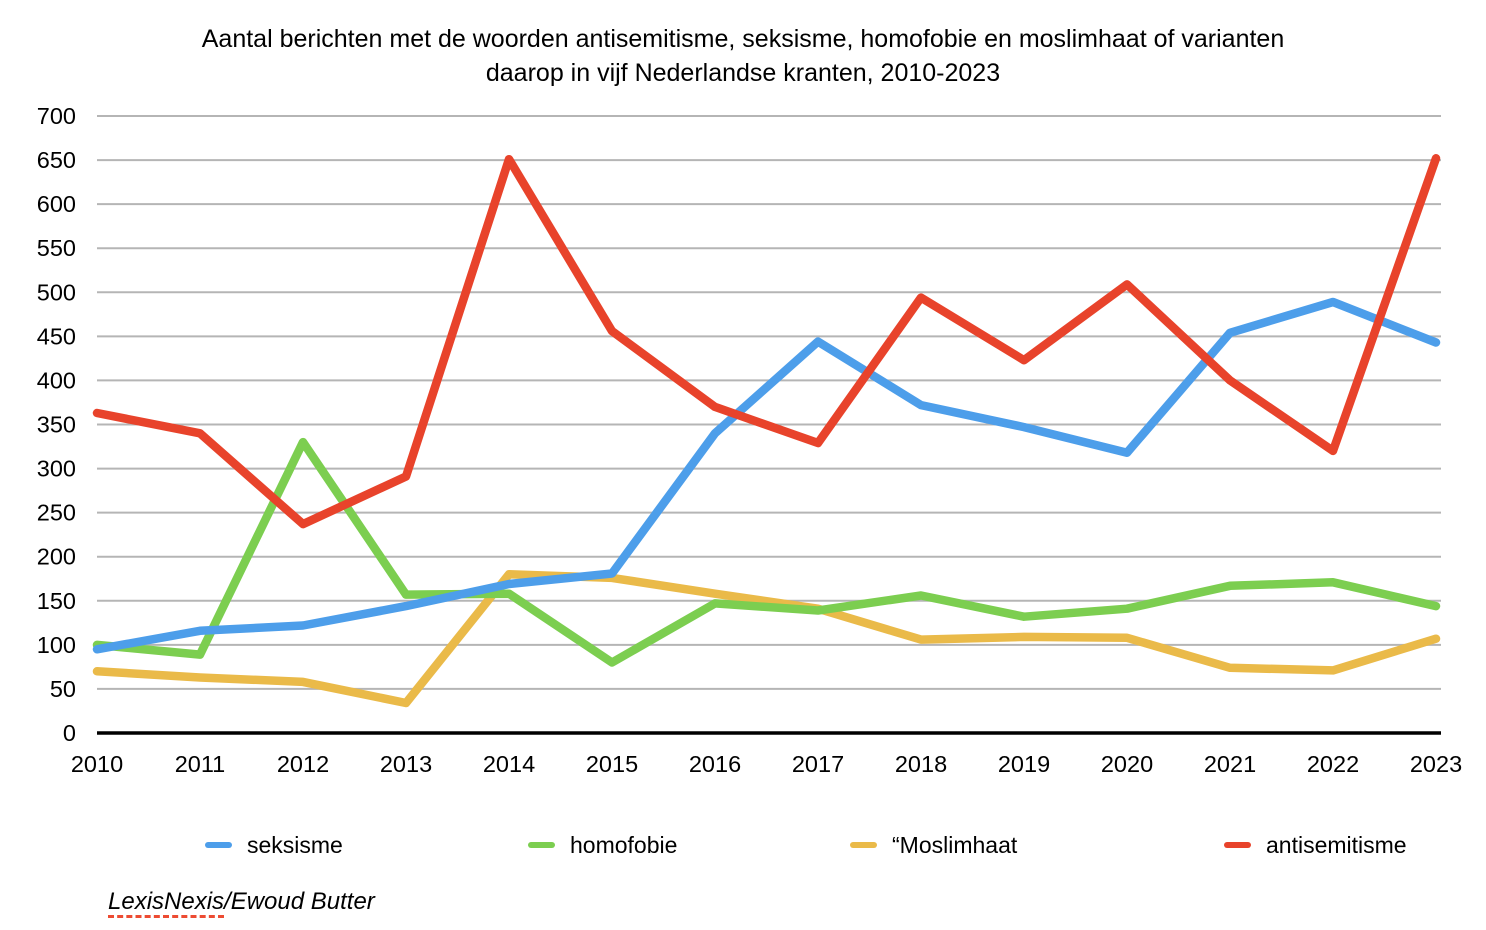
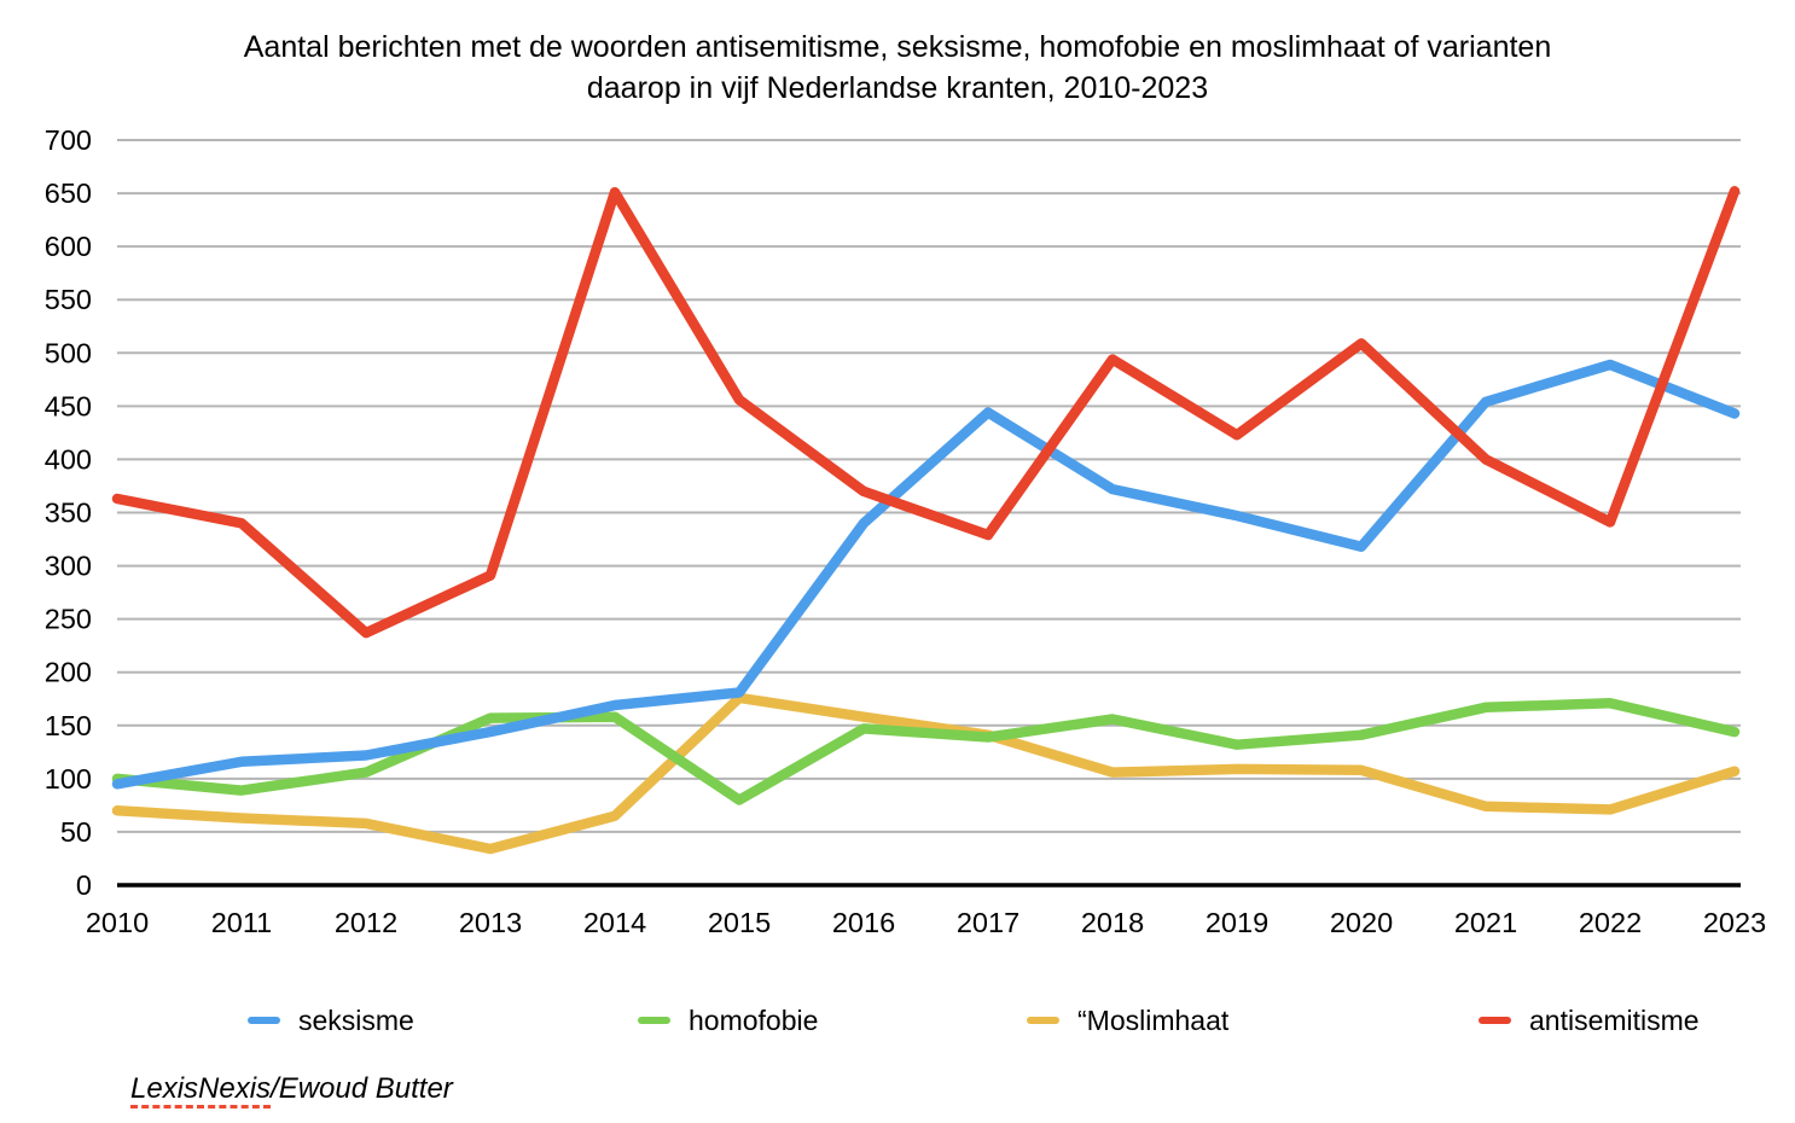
homofobie/2012: 330 -> 110
“Moslimhaat/2014: 180 -> 60
antisemitisme/2022: 320 -> 340
